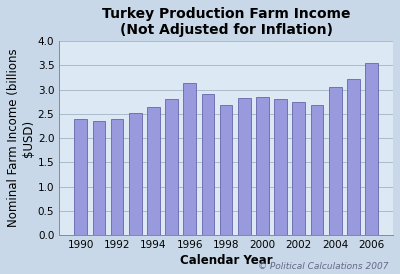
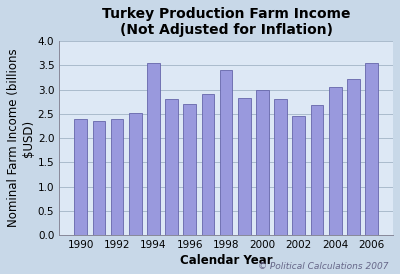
1994: 2.65 -> 3.55
1996: 3.13 -> 2.70
1998: 2.68 -> 3.40
2000: 2.84 -> 3.00
2002: 2.74 -> 2.45
